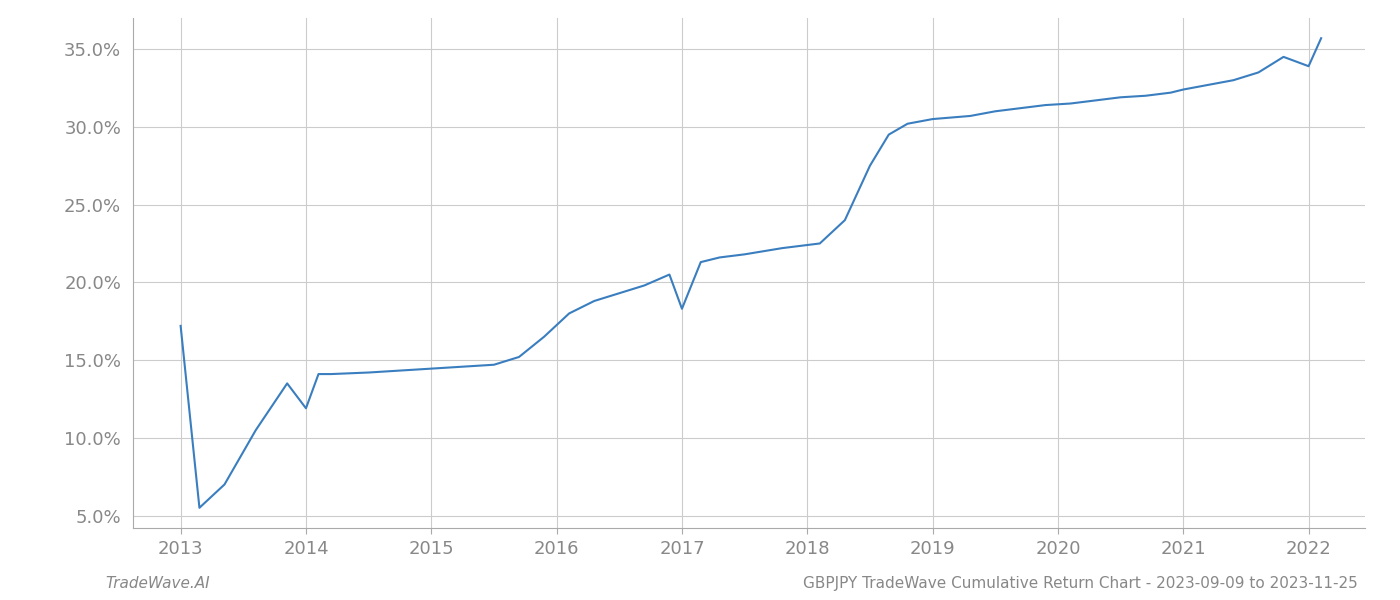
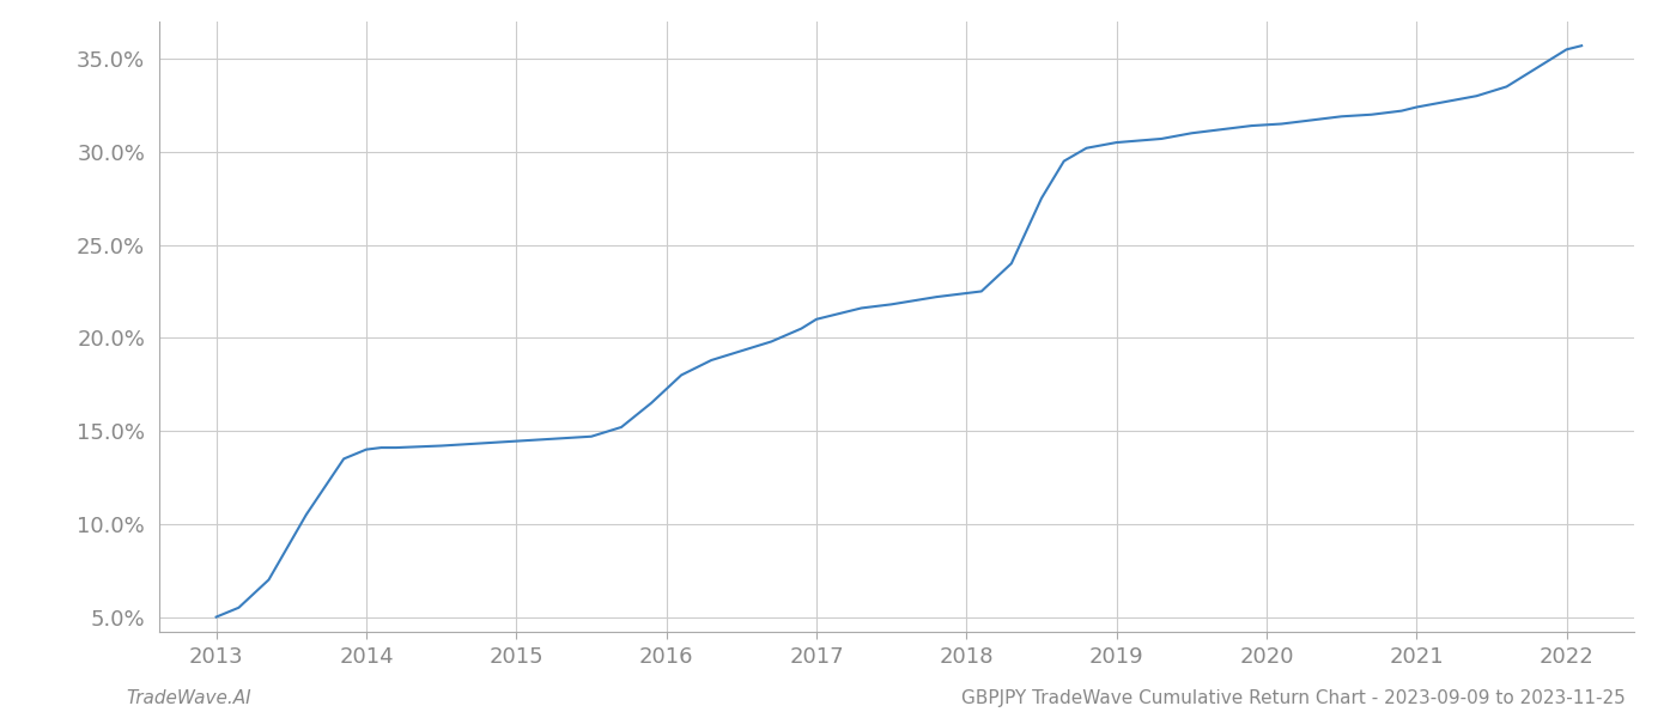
2013: 17.2% -> 5.0%
2014: 11.9% -> 14.0%
2017: 18.3% -> 21.0%
2022: 33.9% -> 35.5%
